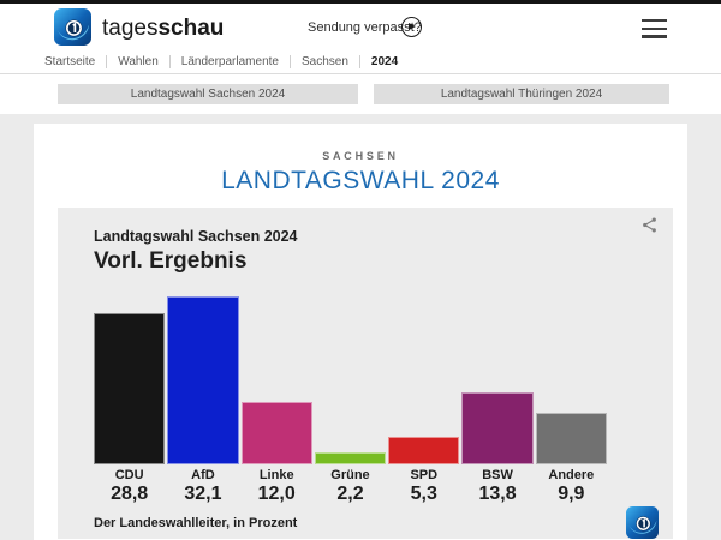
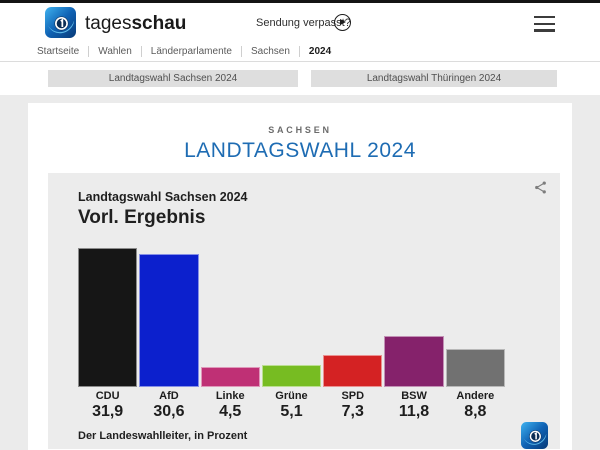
CDU: 28,8 -> 31,9
AfD: 32,1 -> 30,6
Linke: 12,0 -> 4,5
Grüne: 2,2 -> 5,1
SPD: 5,3 -> 7,3
BSW: 13,8 -> 11,8
Andere: 9,9 -> 8,8
